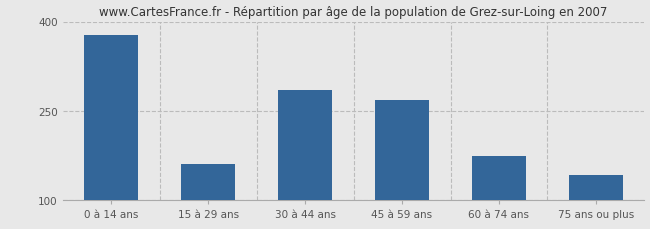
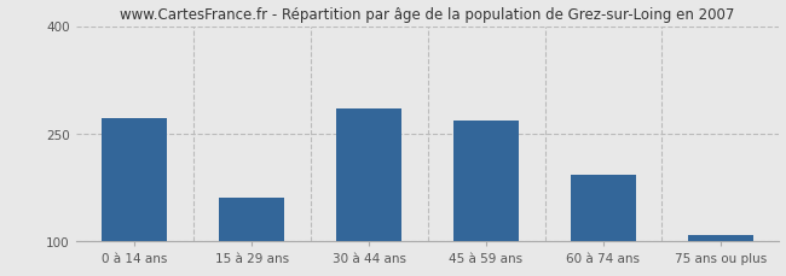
0 à 14 ans: 378 -> 272
60 à 74 ans: 174 -> 193
75 ans ou plus: 142 -> 108
